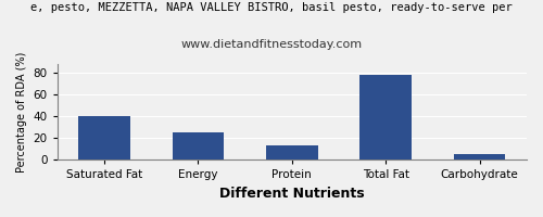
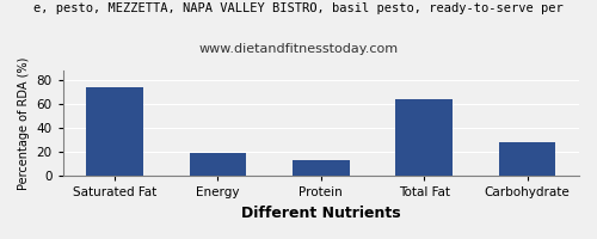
Saturated Fat: 40 -> 74
Energy: 25 -> 19
Total Fat: 78 -> 64
Carbohydrate: 5 -> 28
